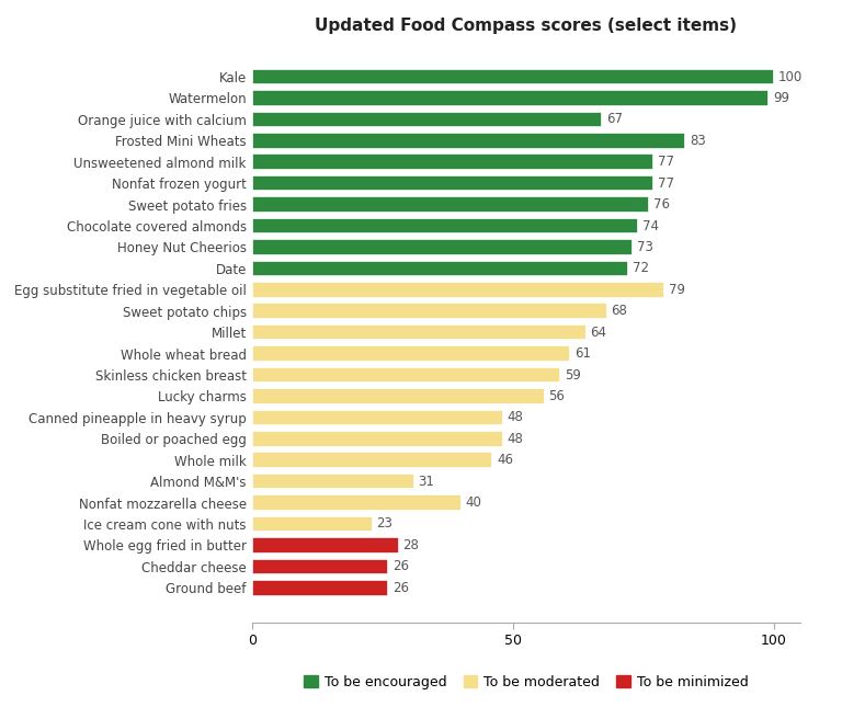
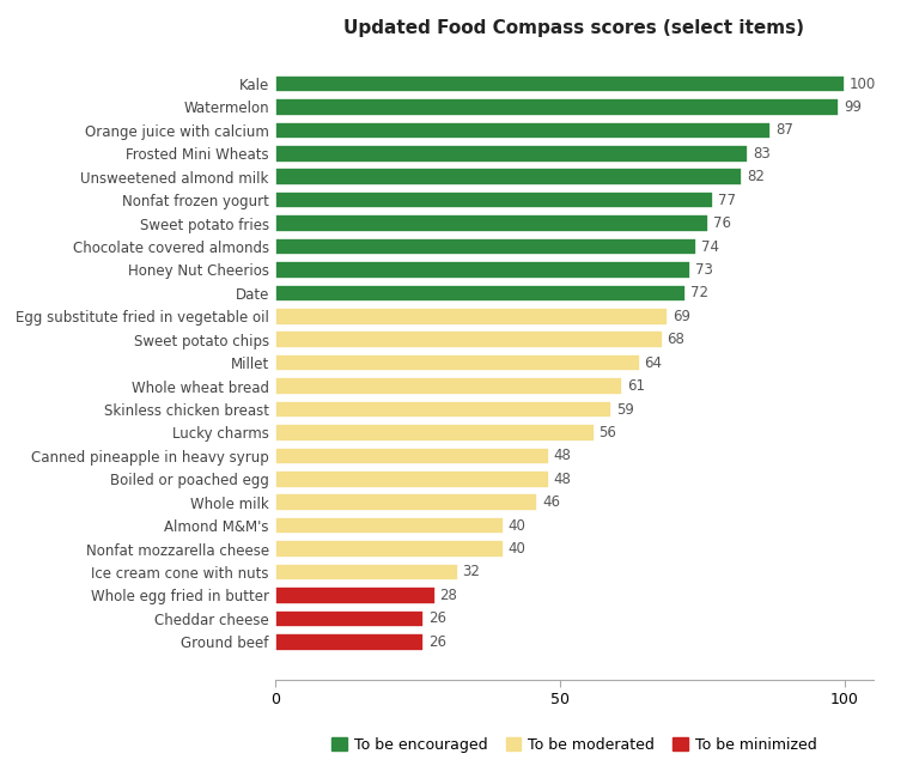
Orange juice with calcium: 67 -> 87
Unsweetened almond milk: 77 -> 82
Egg substitute fried in vegetable oil: 79 -> 69
Almond M&M's: 31 -> 40
Ice cream cone with nuts: 23 -> 32
